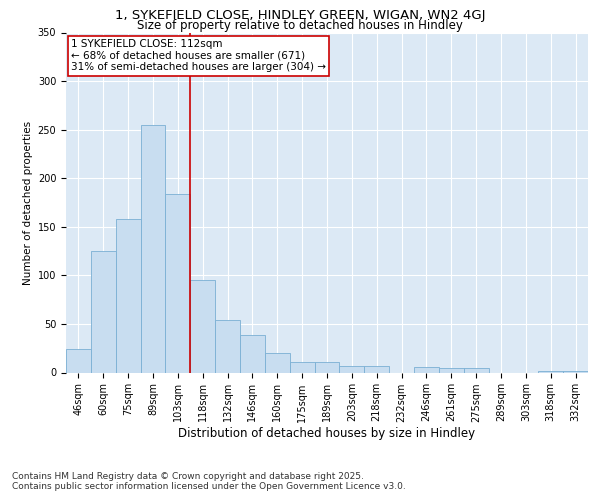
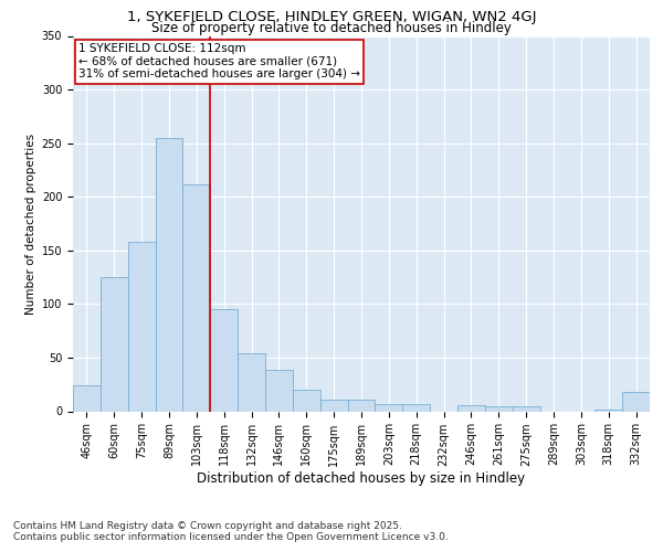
103sqm: 184 -> 212
332sqm: 2 -> 18
